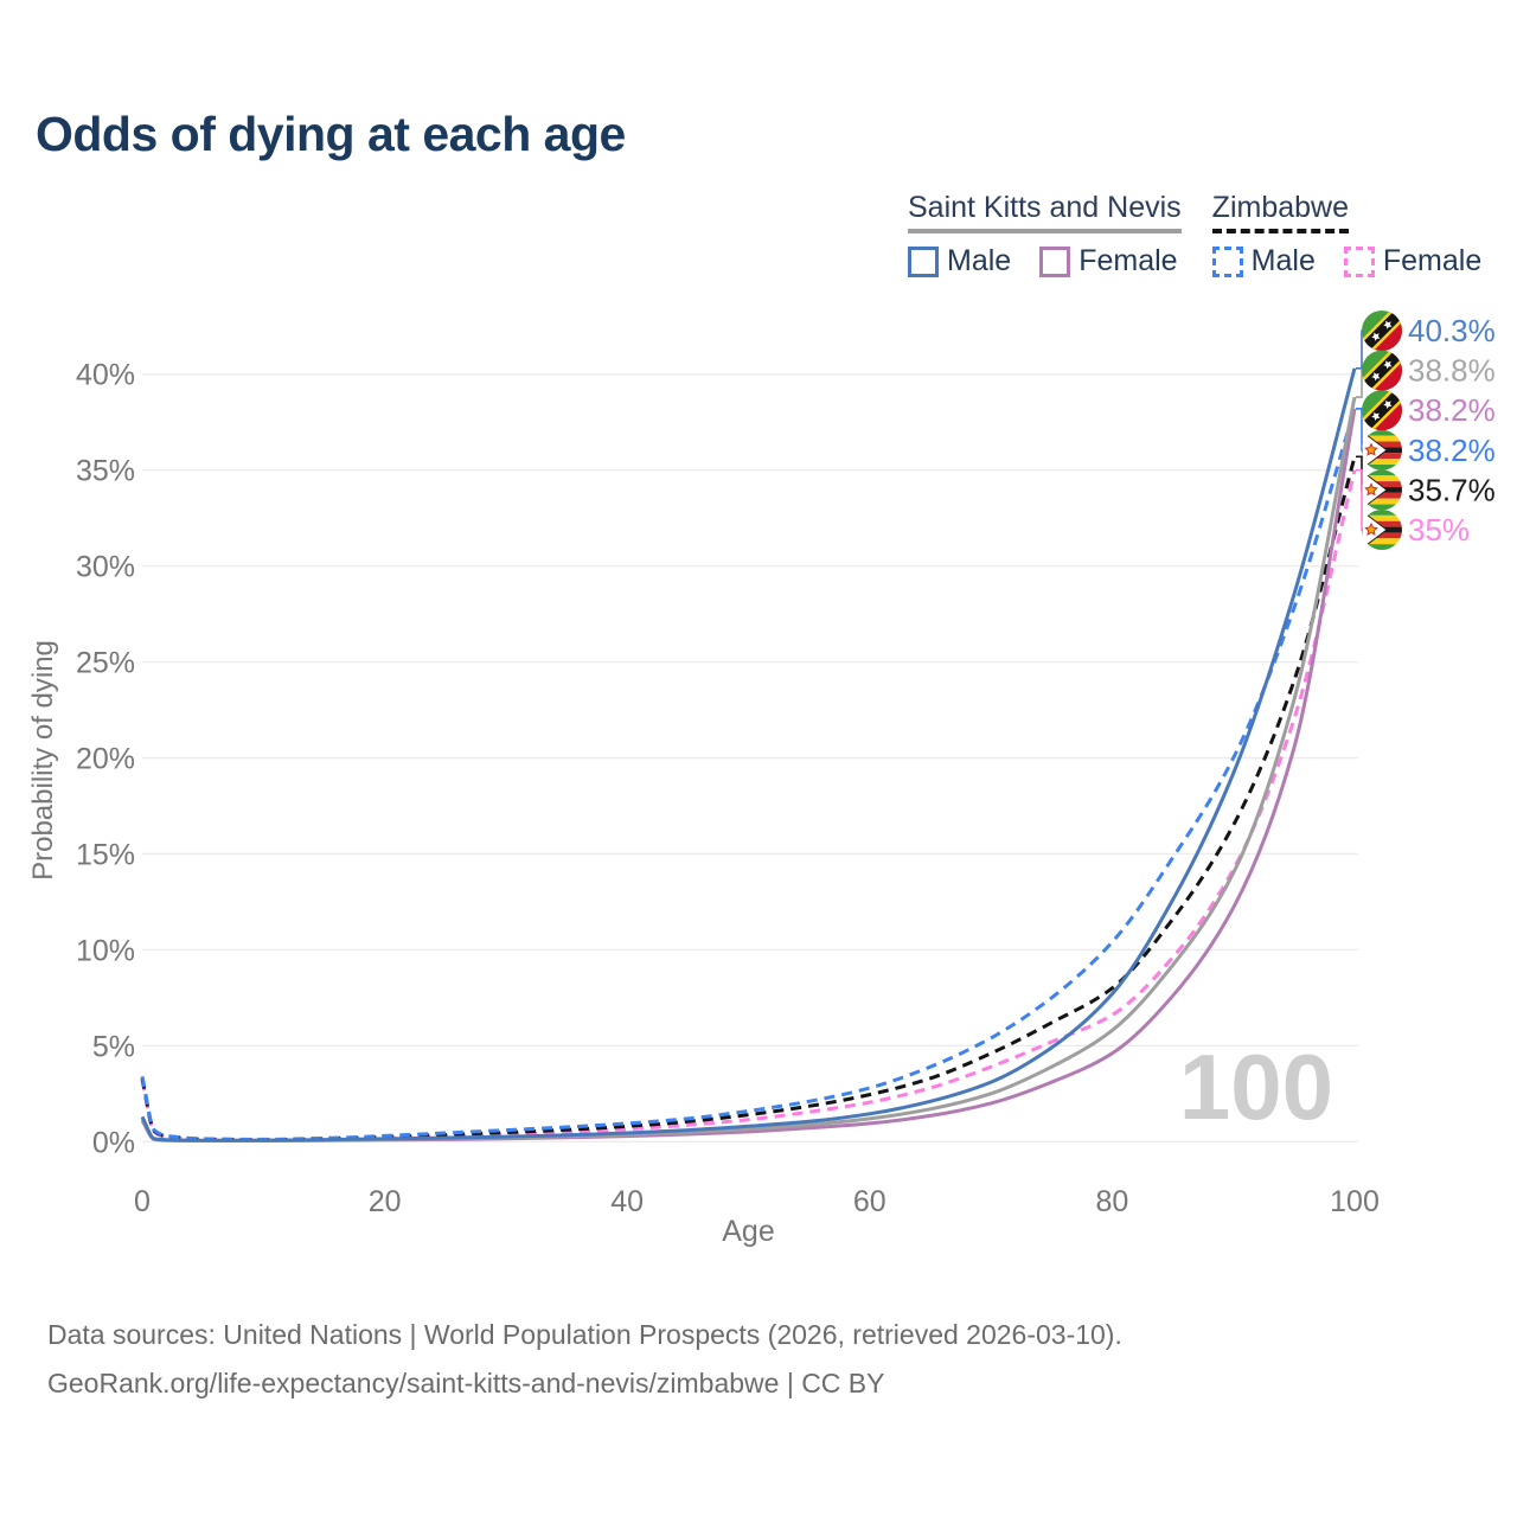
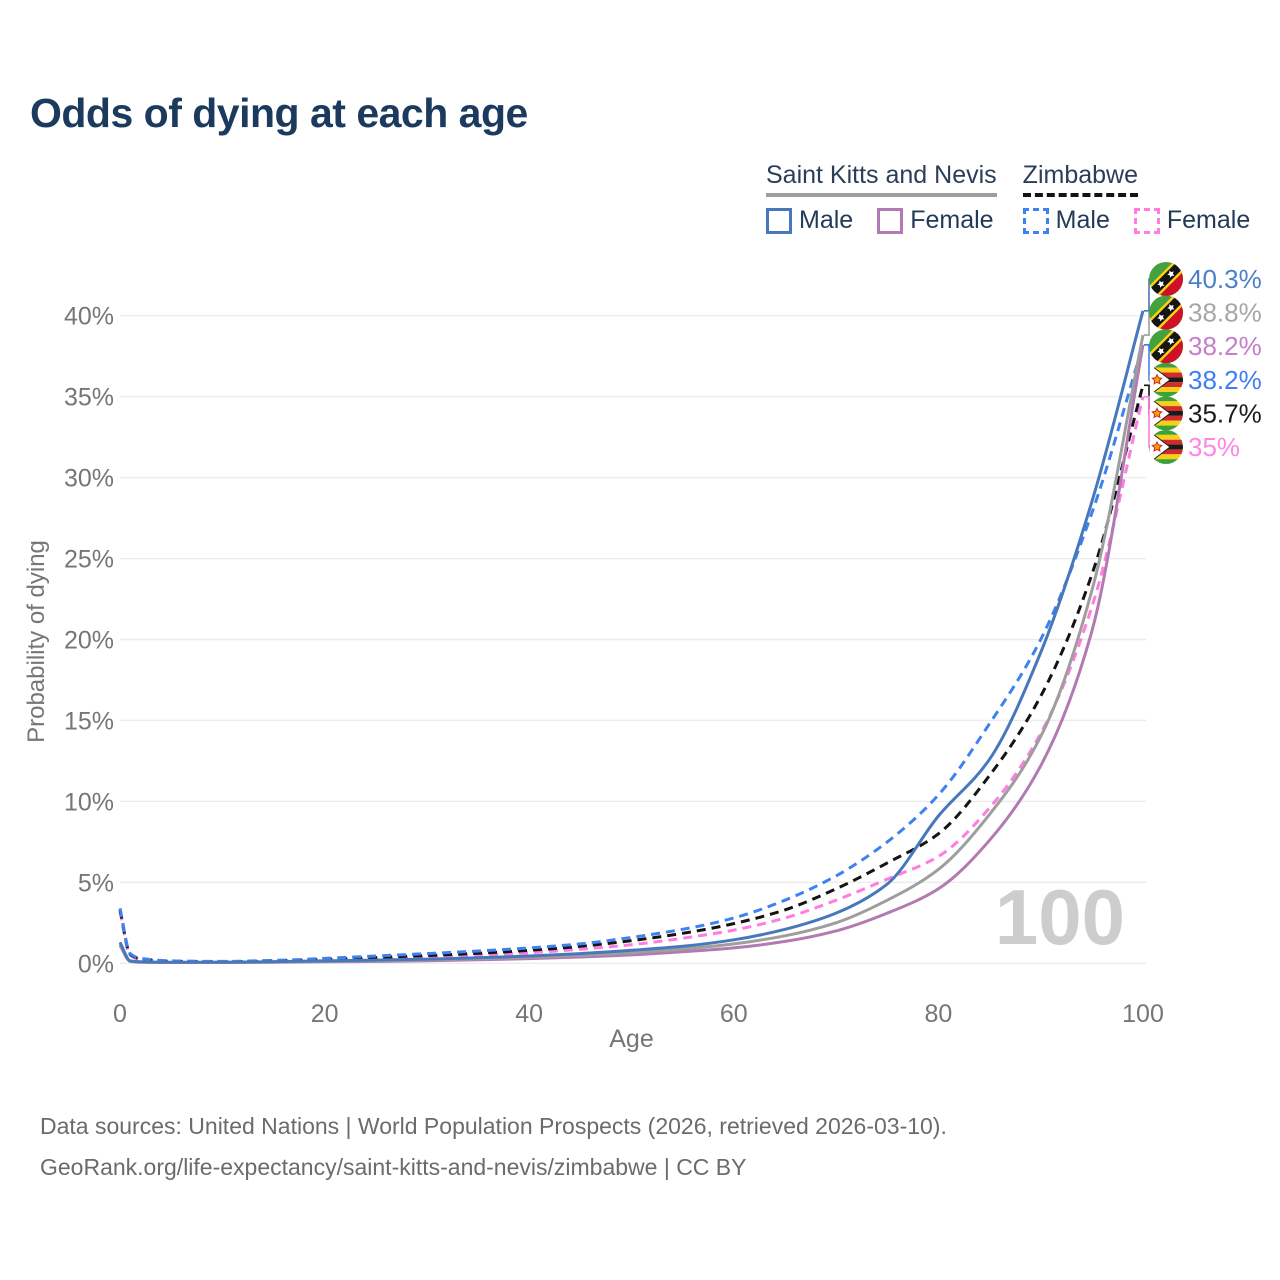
Saint Kitts and Nevis Male/80: 7.7% -> 9.1%
